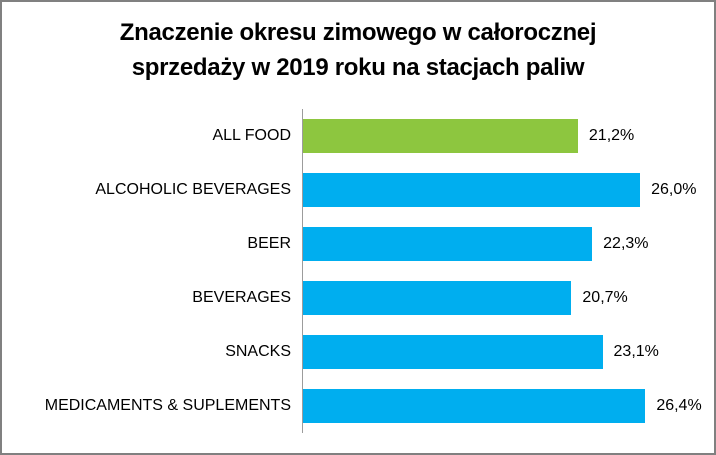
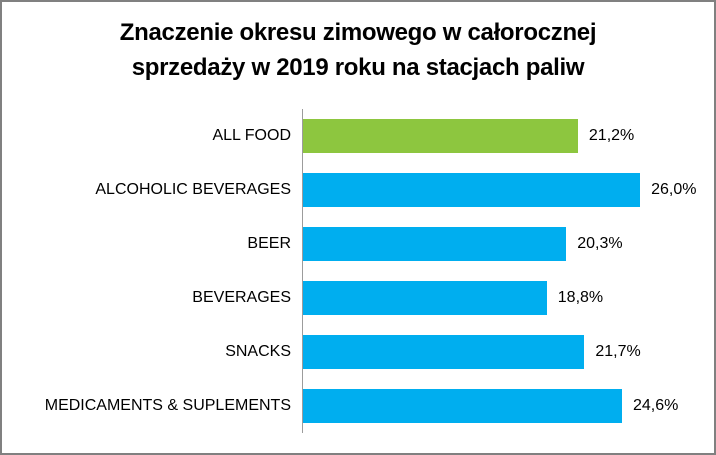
BEER: 22,3% -> 20,3%
BEVERAGES: 20,7% -> 18,8%
SNACKS: 23,1% -> 21,7%
MEDICAMENTS & SUPLEMENTS: 26,4% -> 24,6%
